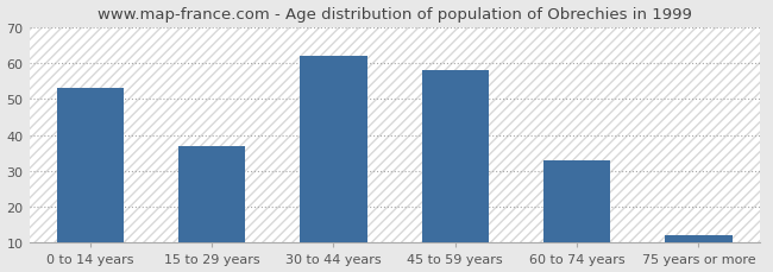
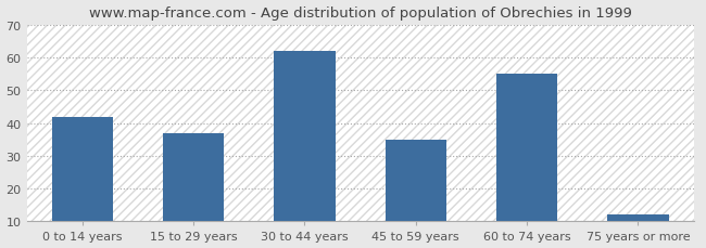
0 to 14 years: 53 -> 42
45 to 59 years: 58 -> 35
60 to 74 years: 33 -> 55
